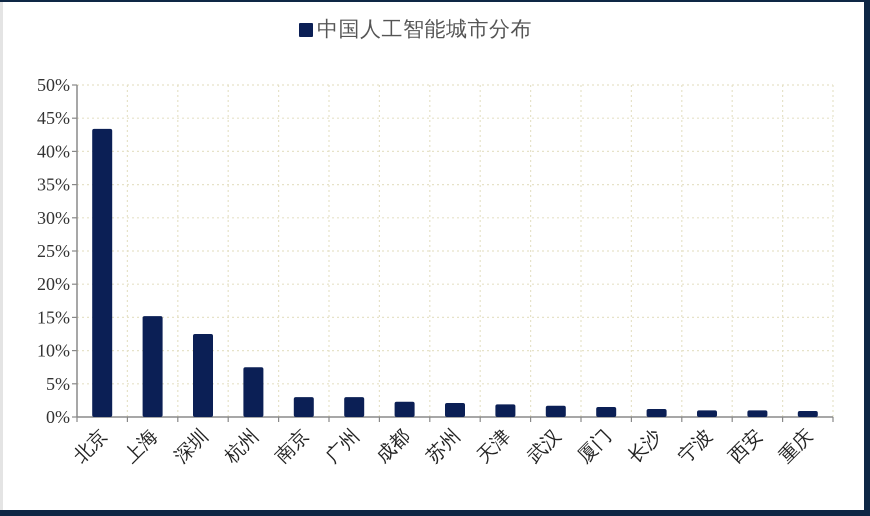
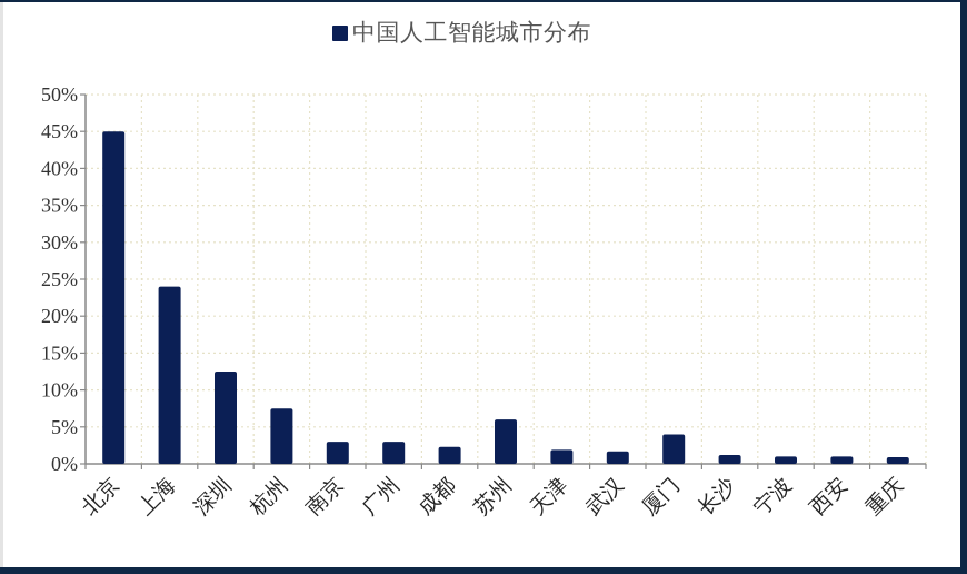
北京: 43% -> 45%
上海: 15% -> 24%
苏州: 2% -> 6%
厦门: 1% -> 4%
